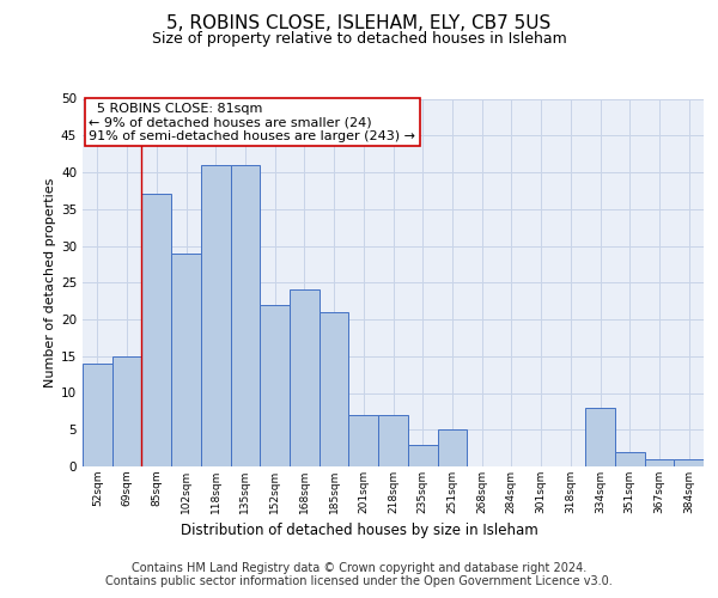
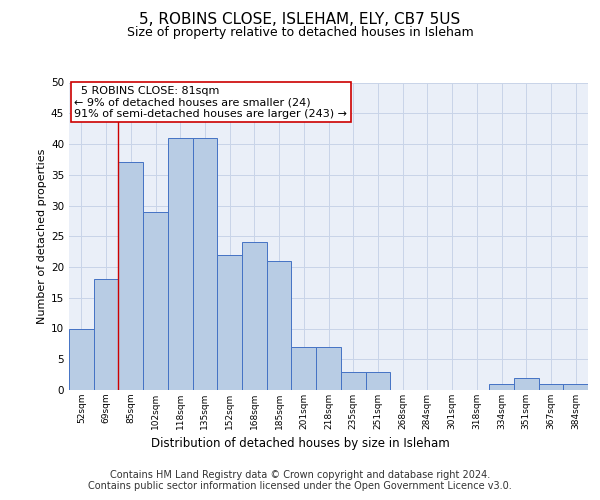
52sqm: 14 -> 10
69sqm: 15 -> 18
251sqm: 5 -> 3
334sqm: 8 -> 1
